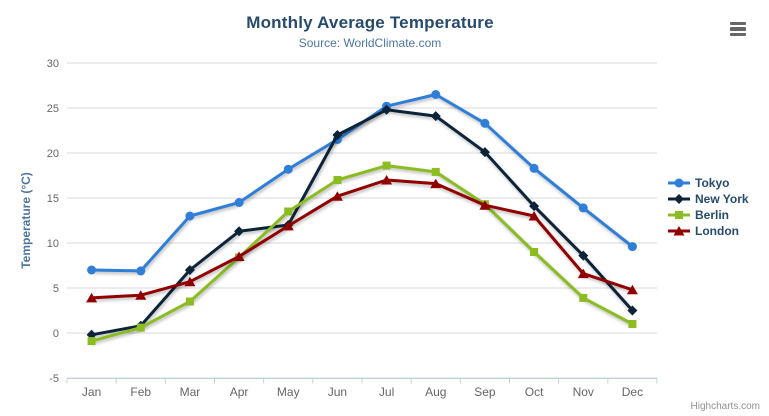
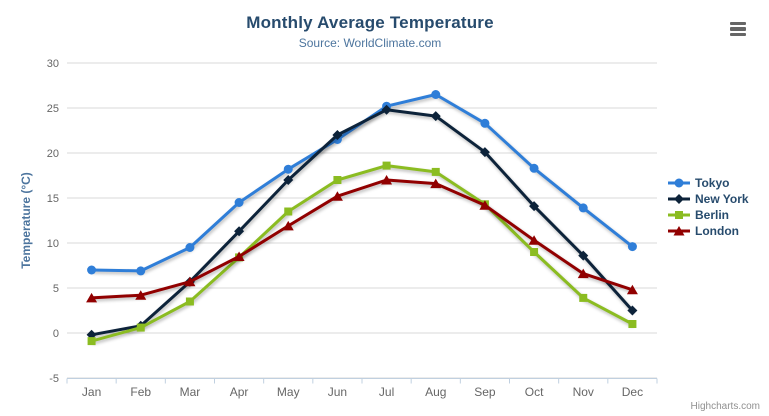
Tokyo/Mar: 13 -> 10
New York/Mar: 7 -> 6
New York/May: 12 -> 17
London/Oct: 13 -> 10
